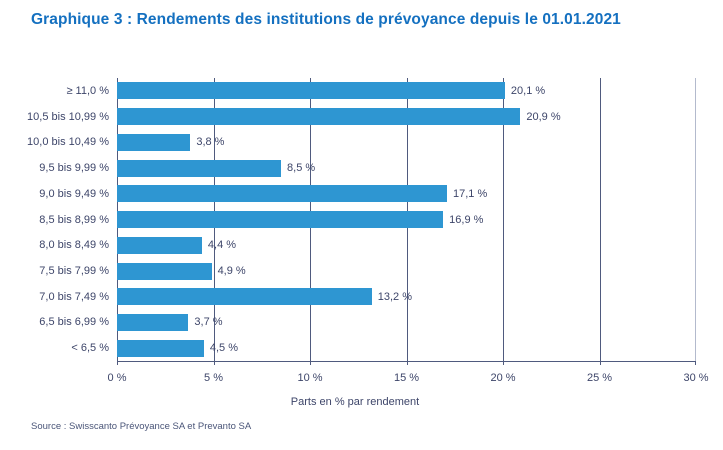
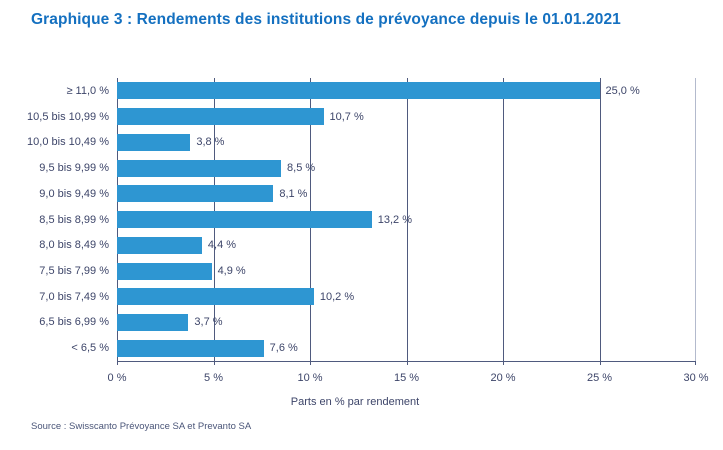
≥ 11,0 %: 20,1 -> 25,0
10,5 bis 10,99 %: 20,9 -> 10,7
9,0 bis 9,49 %: 17,1 -> 8,1
8,5 bis 8,99 %: 16,9 -> 13,2
7,0 bis 7,49 %: 13,2 -> 10,2
< 6,5 %: 4,5 -> 7,6
